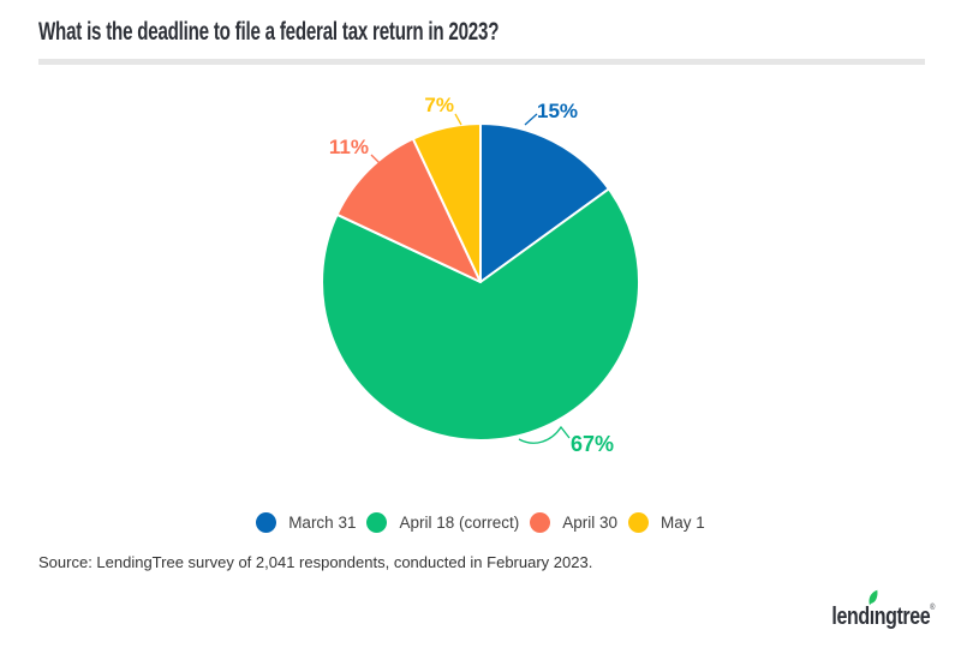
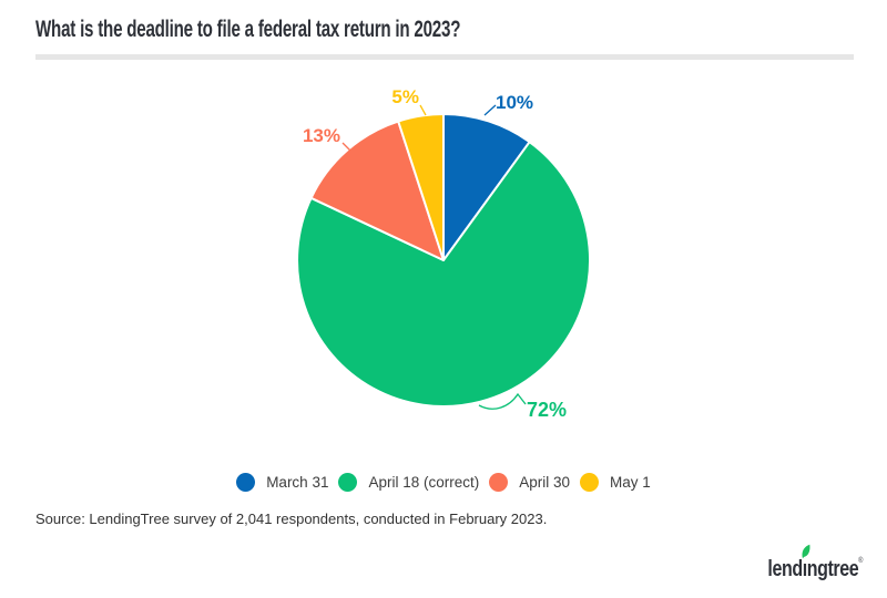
March 31: 15% -> 10%
April 18 (correct): 67% -> 72%
April 30: 11% -> 13%
May 1: 7% -> 5%
